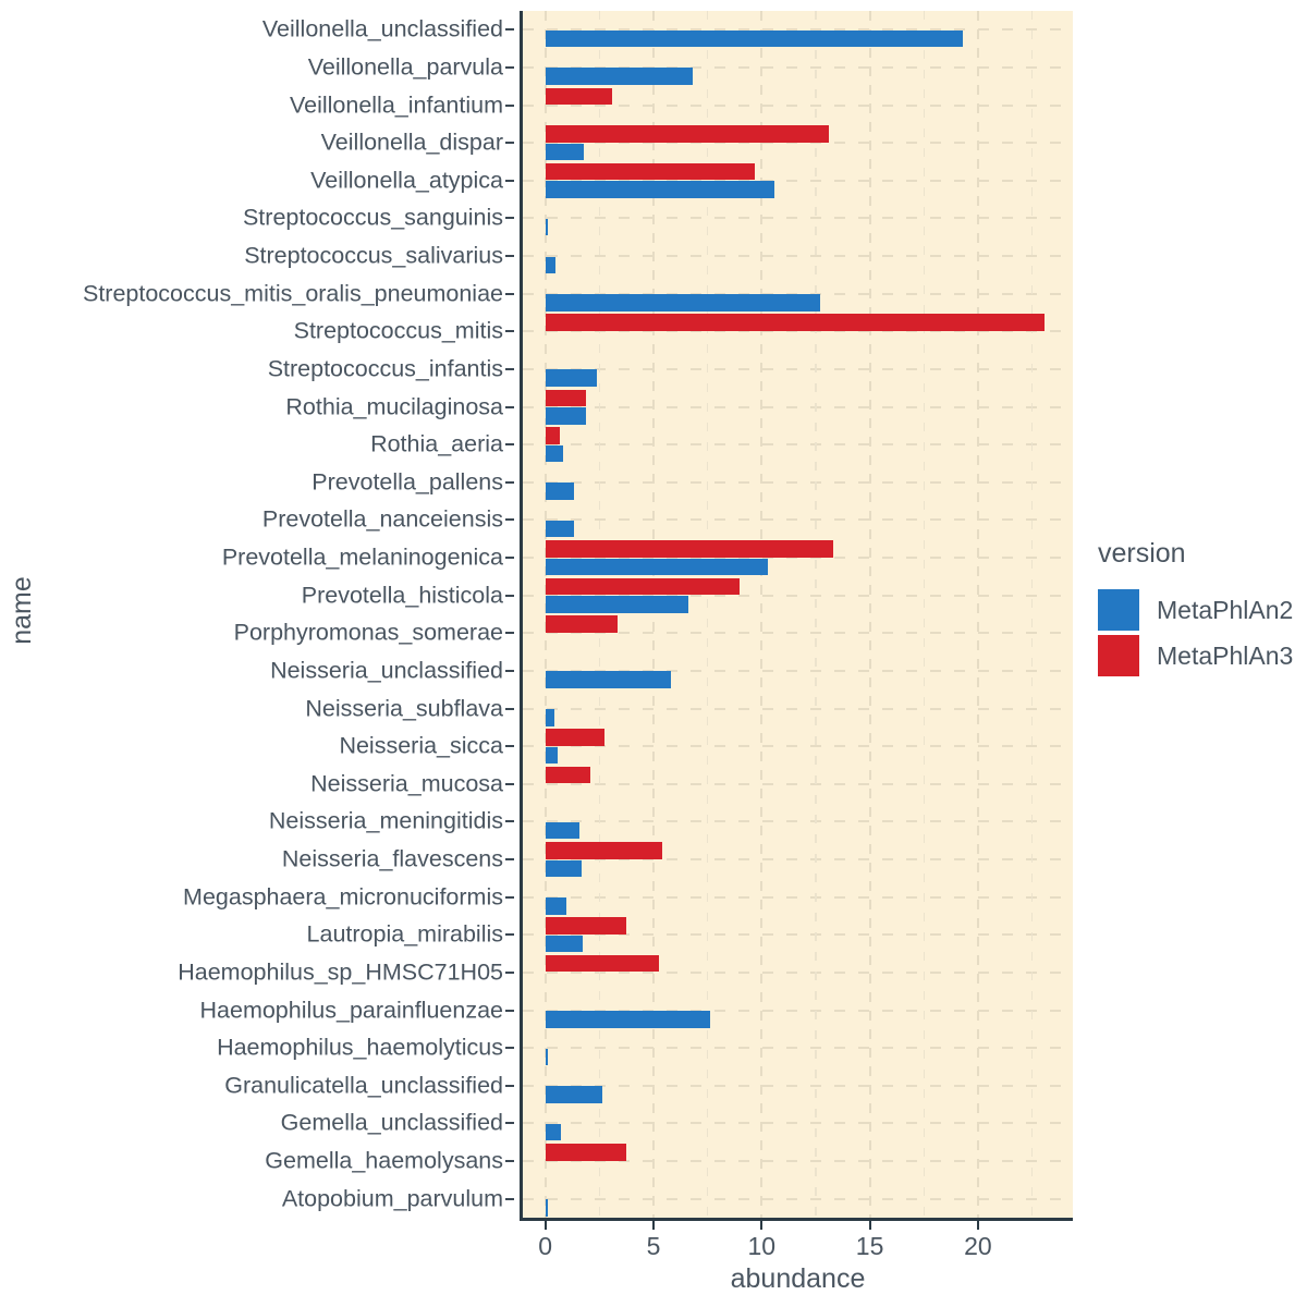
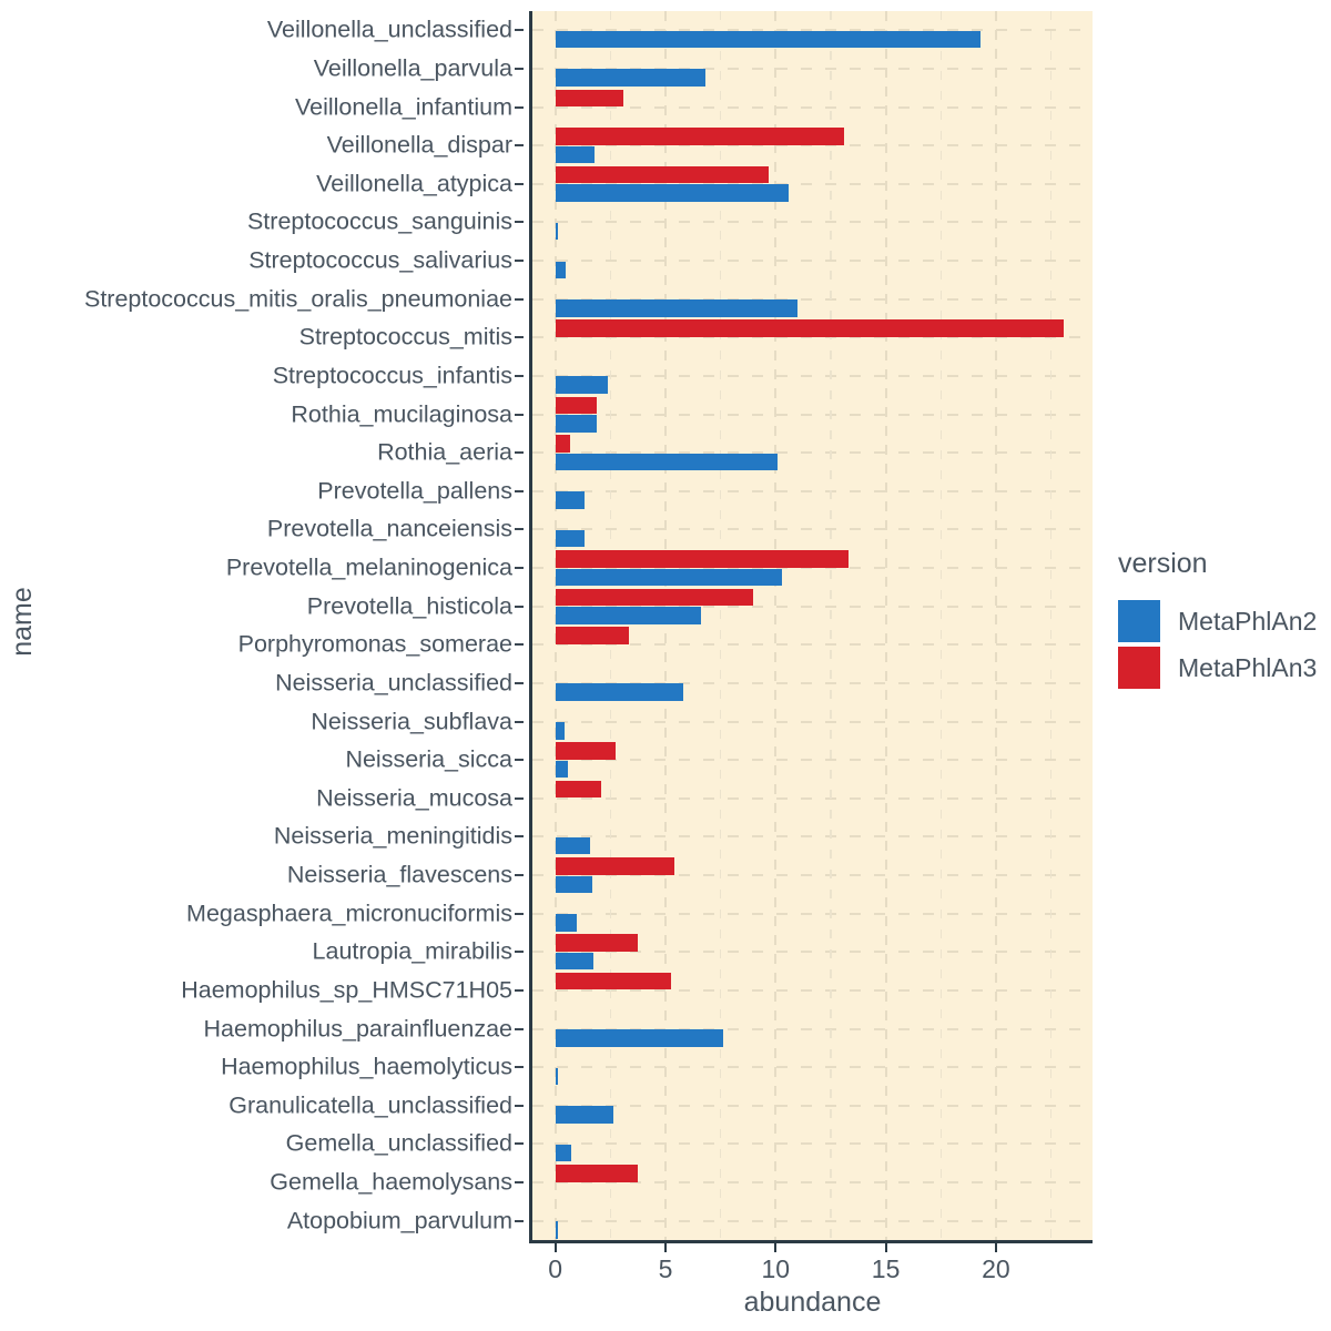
MetaPhlAn2/Streptococcus_mitis_oralis_pneumoniae: 12.7 -> 11.0
MetaPhlAn2/Rothia_aeria: 0.8 -> 10.1
